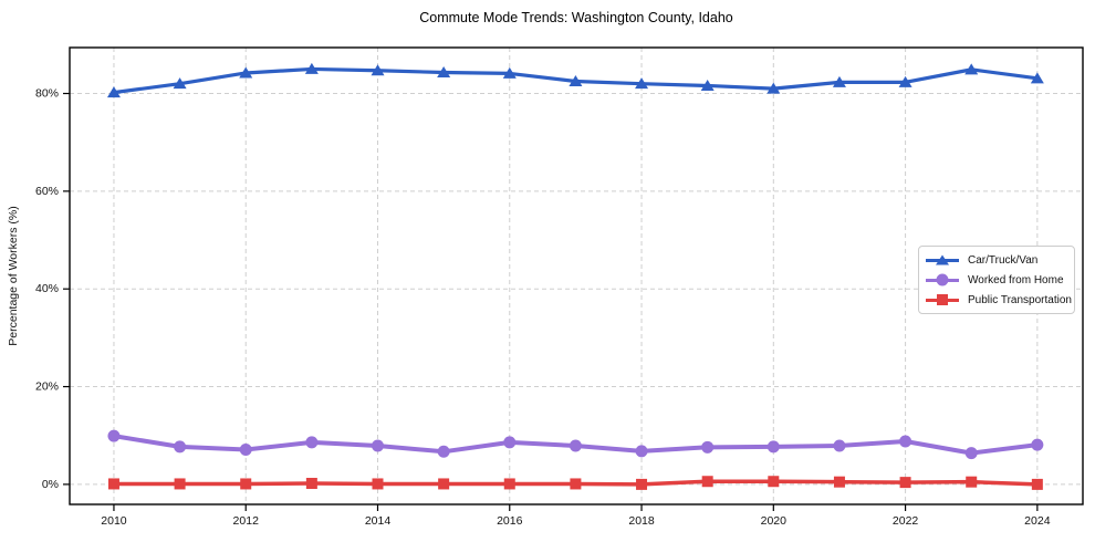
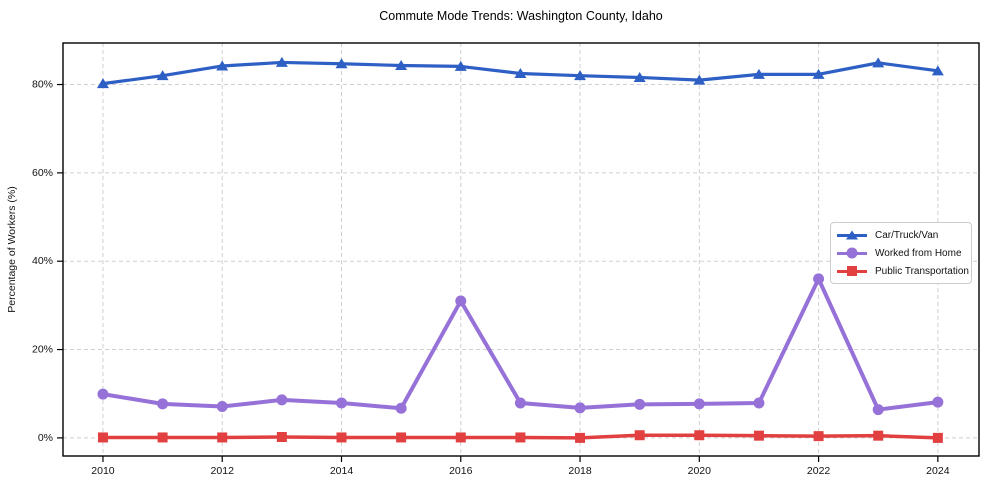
Worked from Home/2016: 9% -> 31%
Worked from Home/2022: 9% -> 36%
